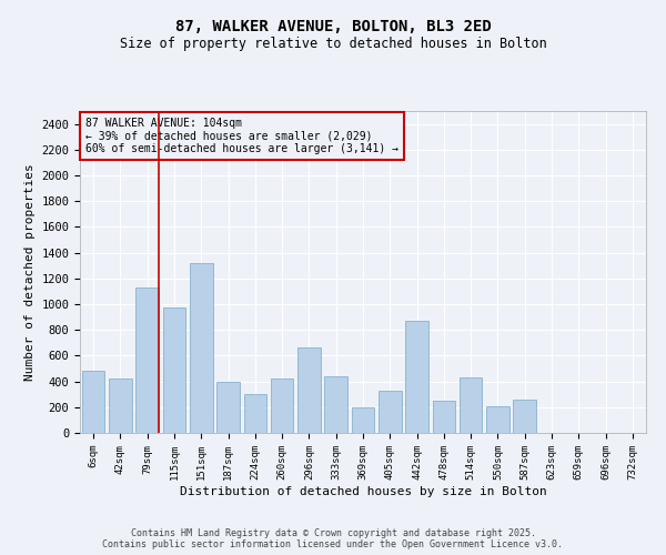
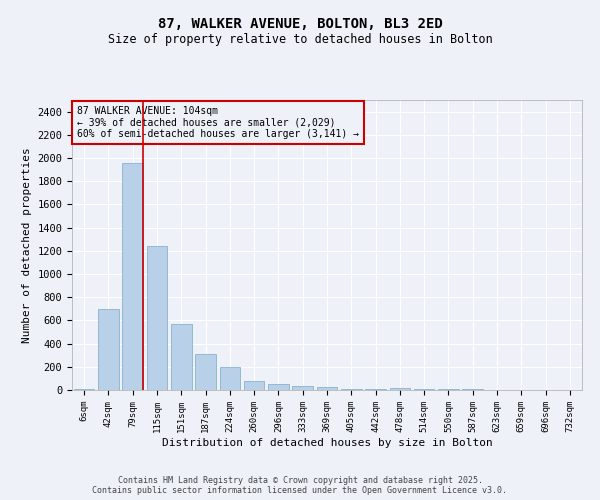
6sqm: 480 -> 0
42sqm: 420 -> 700
79sqm: 1130 -> 1960
115sqm: 970 -> 1240
151sqm: 1320 -> 570
187sqm: 400 -> 310
224sqm: 300 -> 200
260sqm: 420 -> 80
296sqm: 660 -> 50
333sqm: 440 -> 40
369sqm: 200 -> 30
405sqm: 330 -> 0
442sqm: 870 -> 0
478sqm: 250 -> 20
514sqm: 430 -> 0
550sqm: 210 -> 0
587sqm: 260 -> 0
